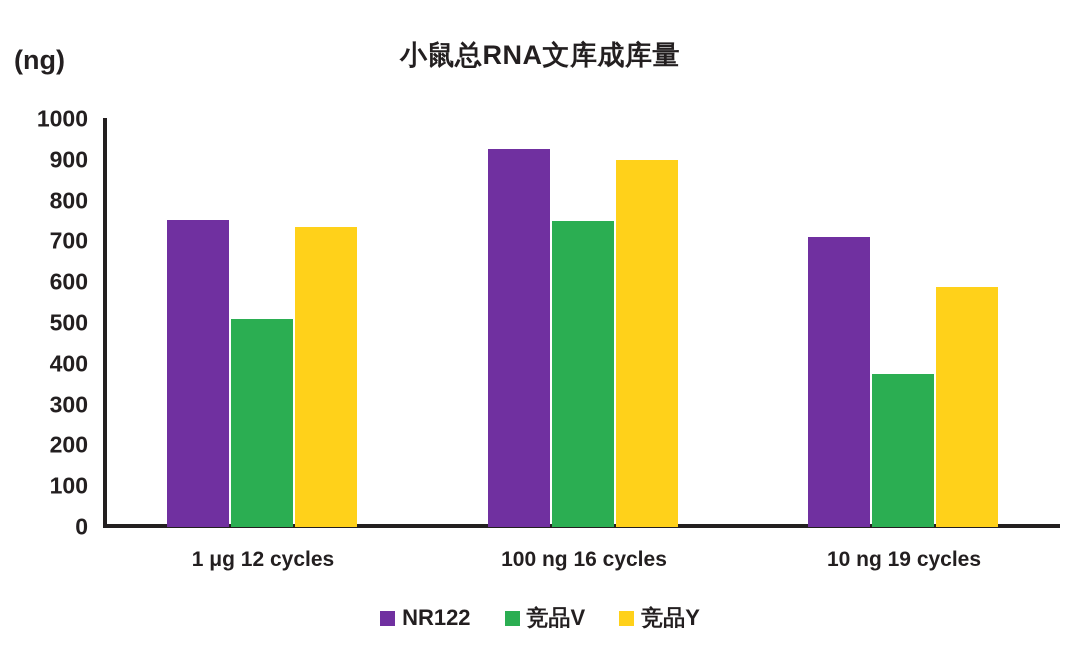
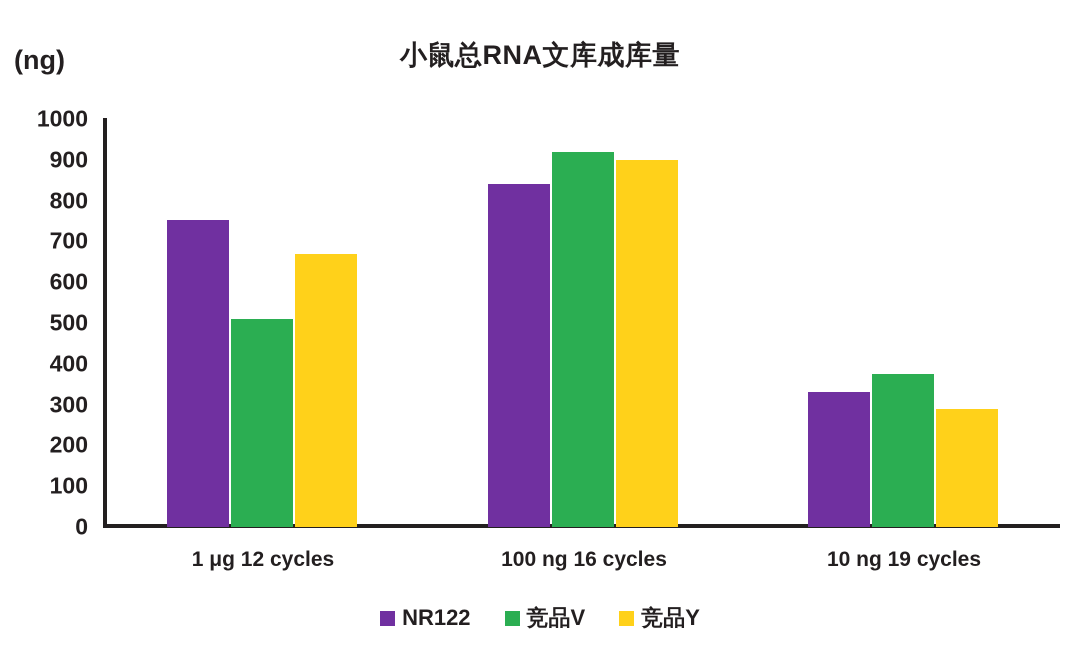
竞品Y/1 μg 12 cycles: 740 -> 670
NR122/100 ng 16 cycles: 930 -> 840
竞品V/100 ng 16 cycles: 750 -> 920
NR122/10 ng 19 cycles: 710 -> 330
竞品Y/10 ng 19 cycles: 590 -> 290
